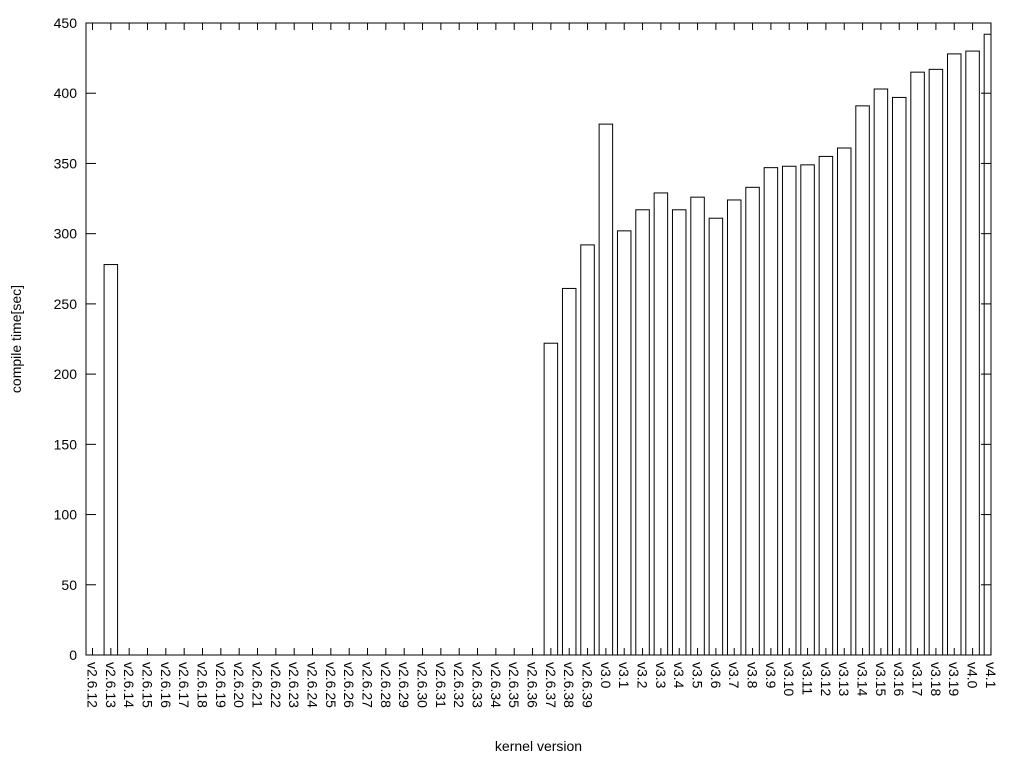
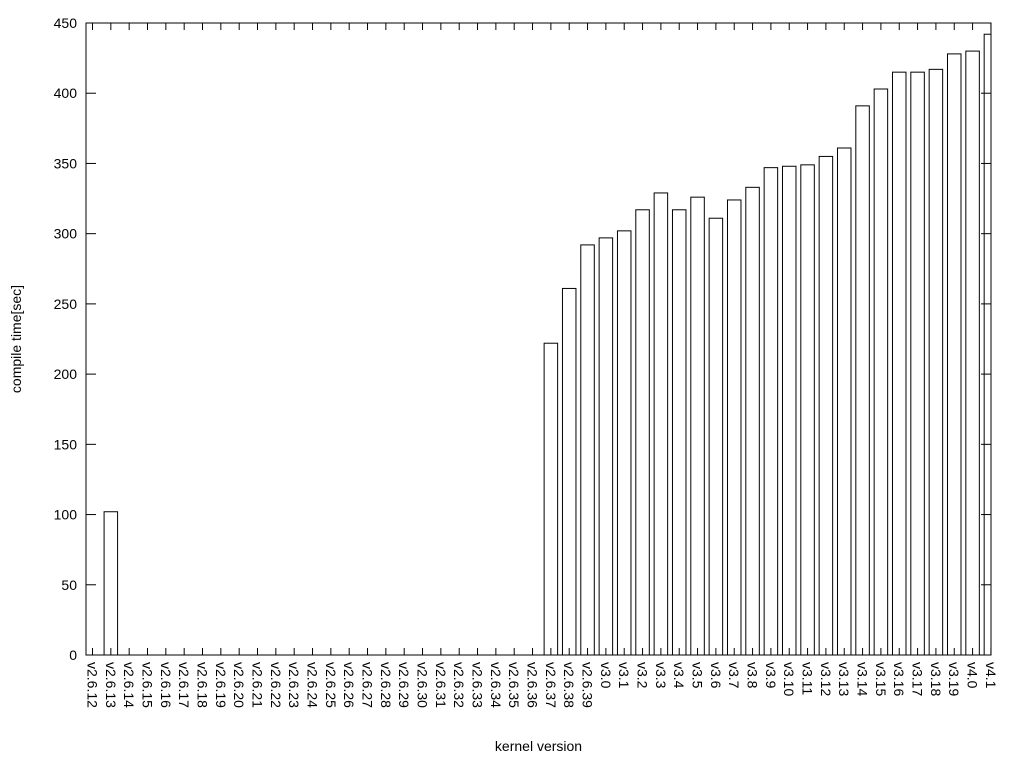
v2.6.13: 278 -> 102
v3.0: 378 -> 297
v3.16: 397 -> 415
